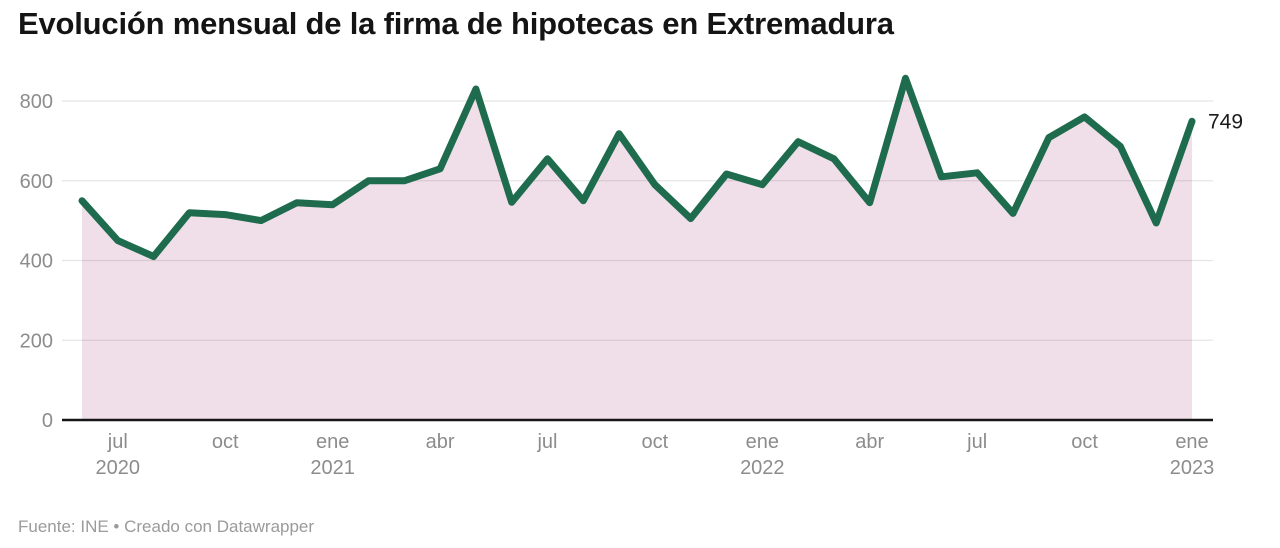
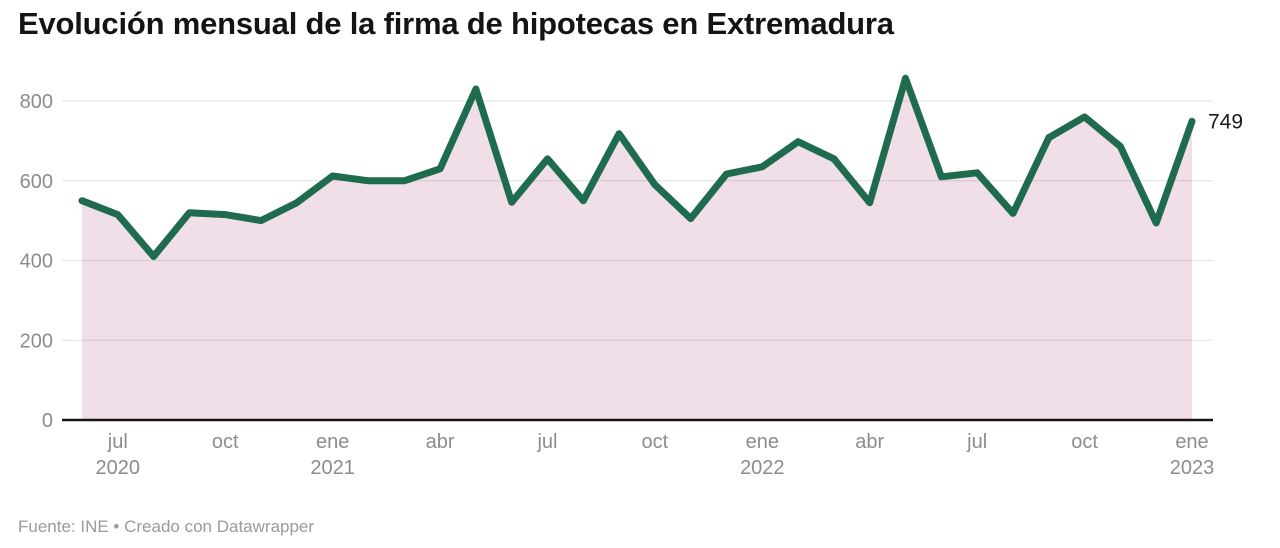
jul 2020: 450 -> 520
ene 2021: 540 -> 610
ene 2022: 590 -> 640
